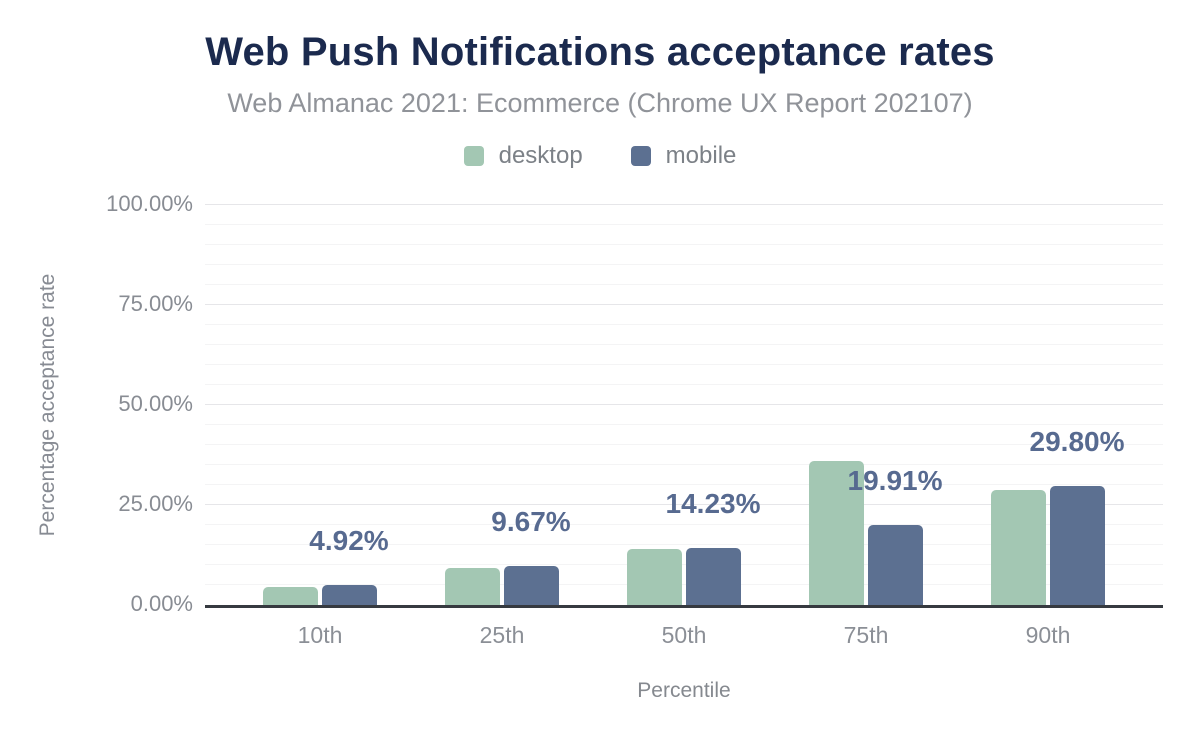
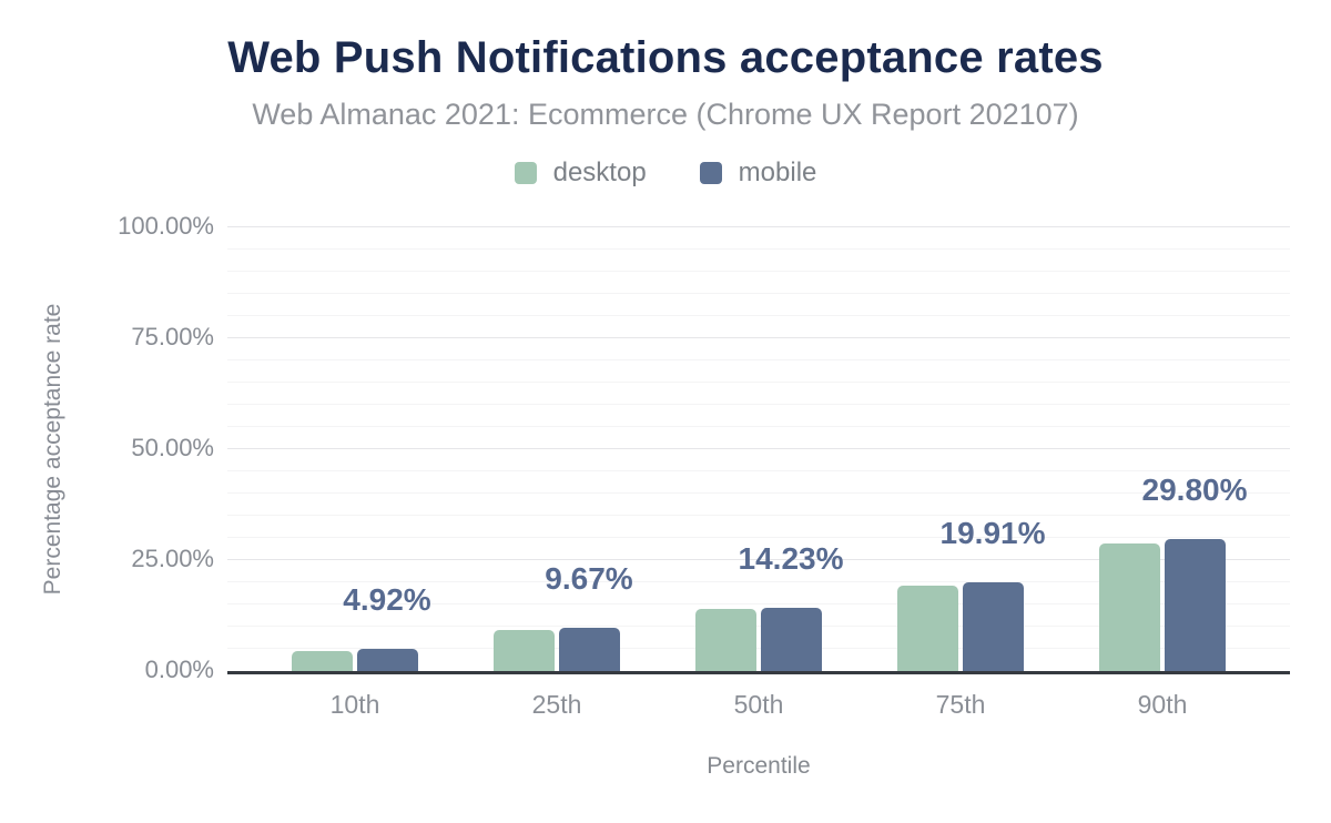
desktop/75th: 36% -> 19%
